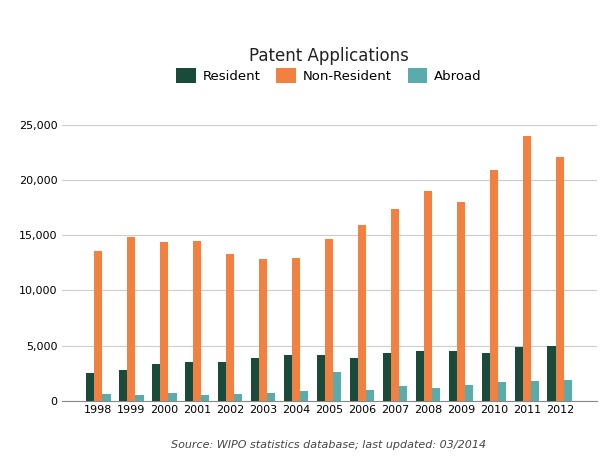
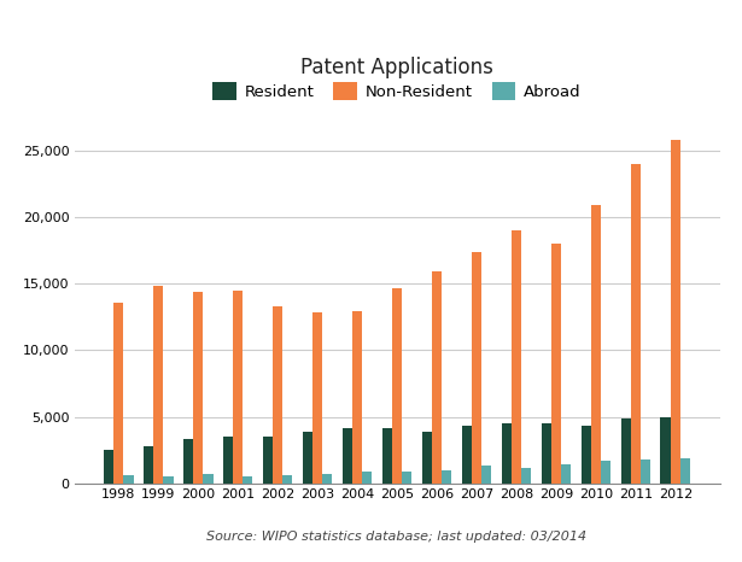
Abroad/2005: 2,600 -> 900
Non-Resident/2012: 22,100 -> 25,800
